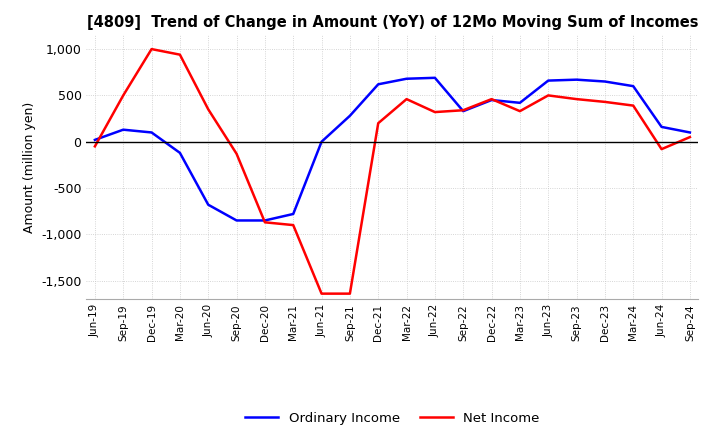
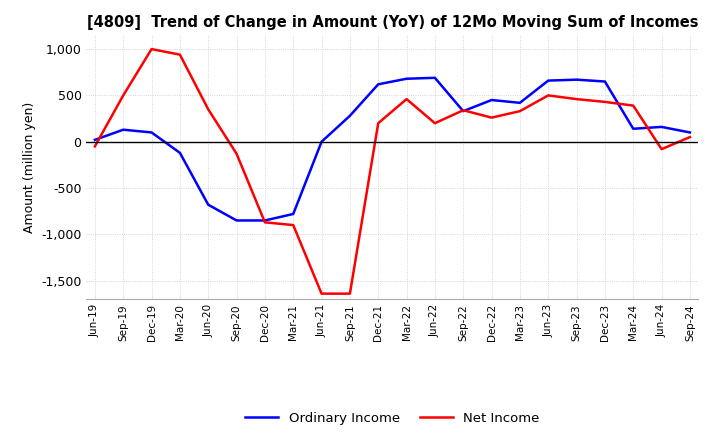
Net Income/Jun-22: 320 -> 200
Net Income/Dec-22: 460 -> 260
Ordinary Income/Mar-24: 600 -> 140
